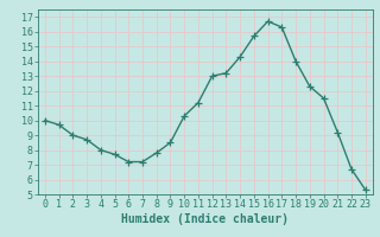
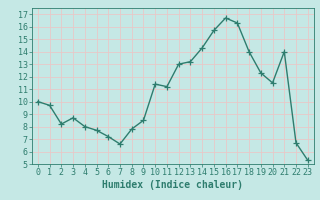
2: 9.0 -> 8.2
7: 7.2 -> 6.6
10: 10.3 -> 11.4
21: 9.2 -> 14.0
